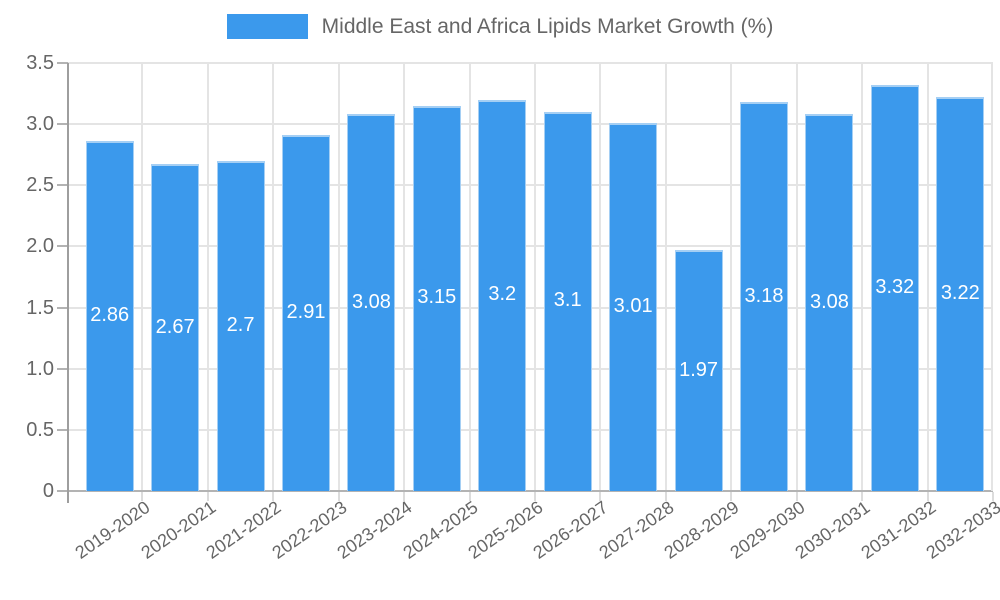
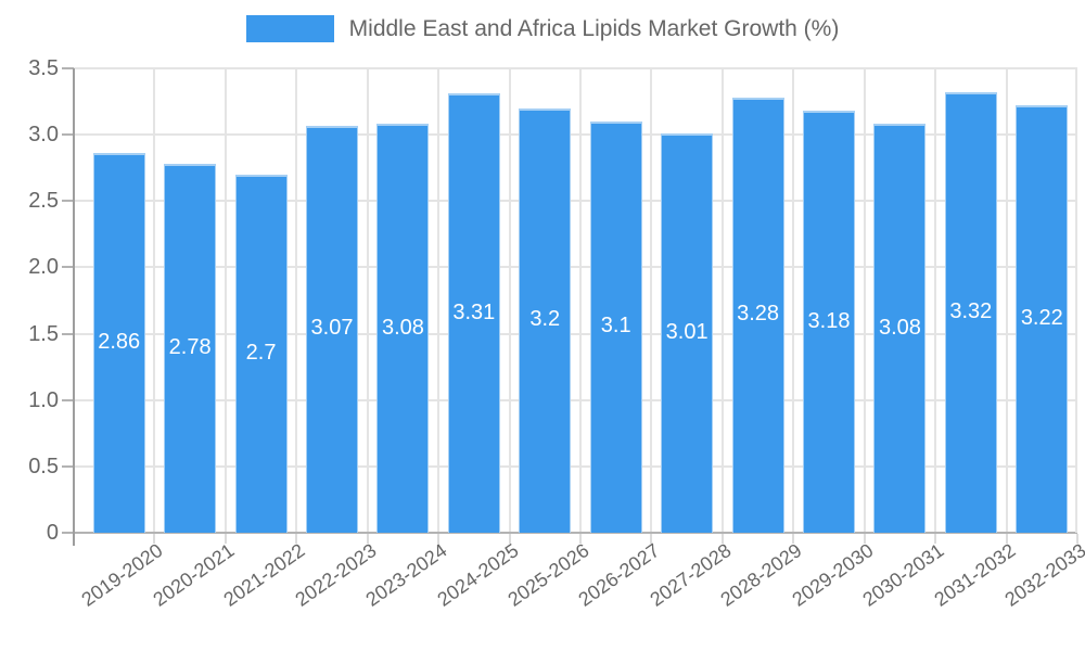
2020-2021: 2.67 -> 2.78
2022-2023: 2.91 -> 3.07
2024-2025: 3.15 -> 3.31
2028-2029: 1.97 -> 3.28
